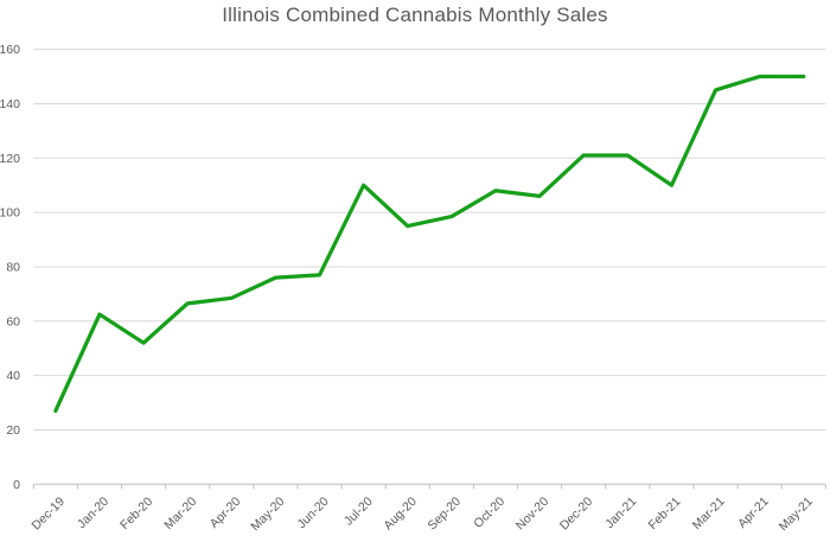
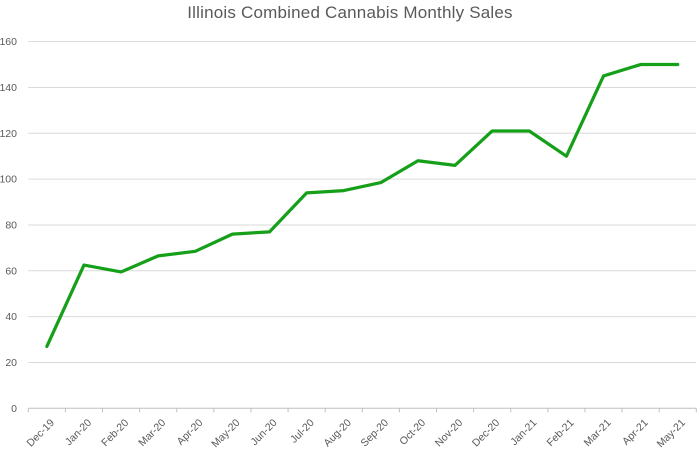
Feb-20: 52 -> 60
Jul-20: 110 -> 94
